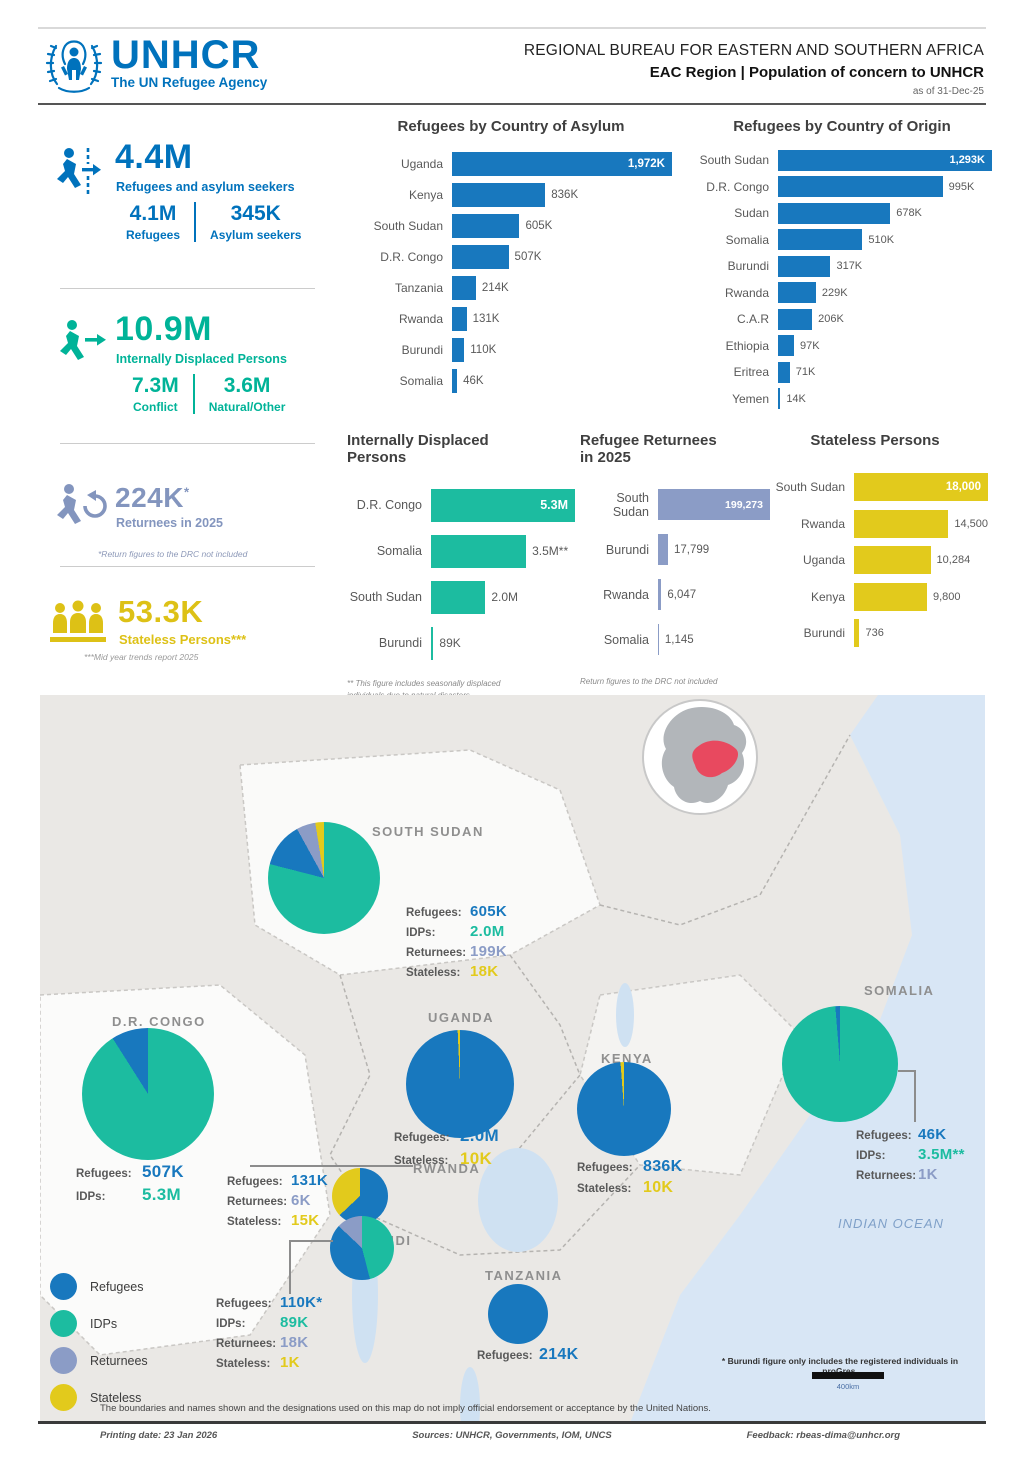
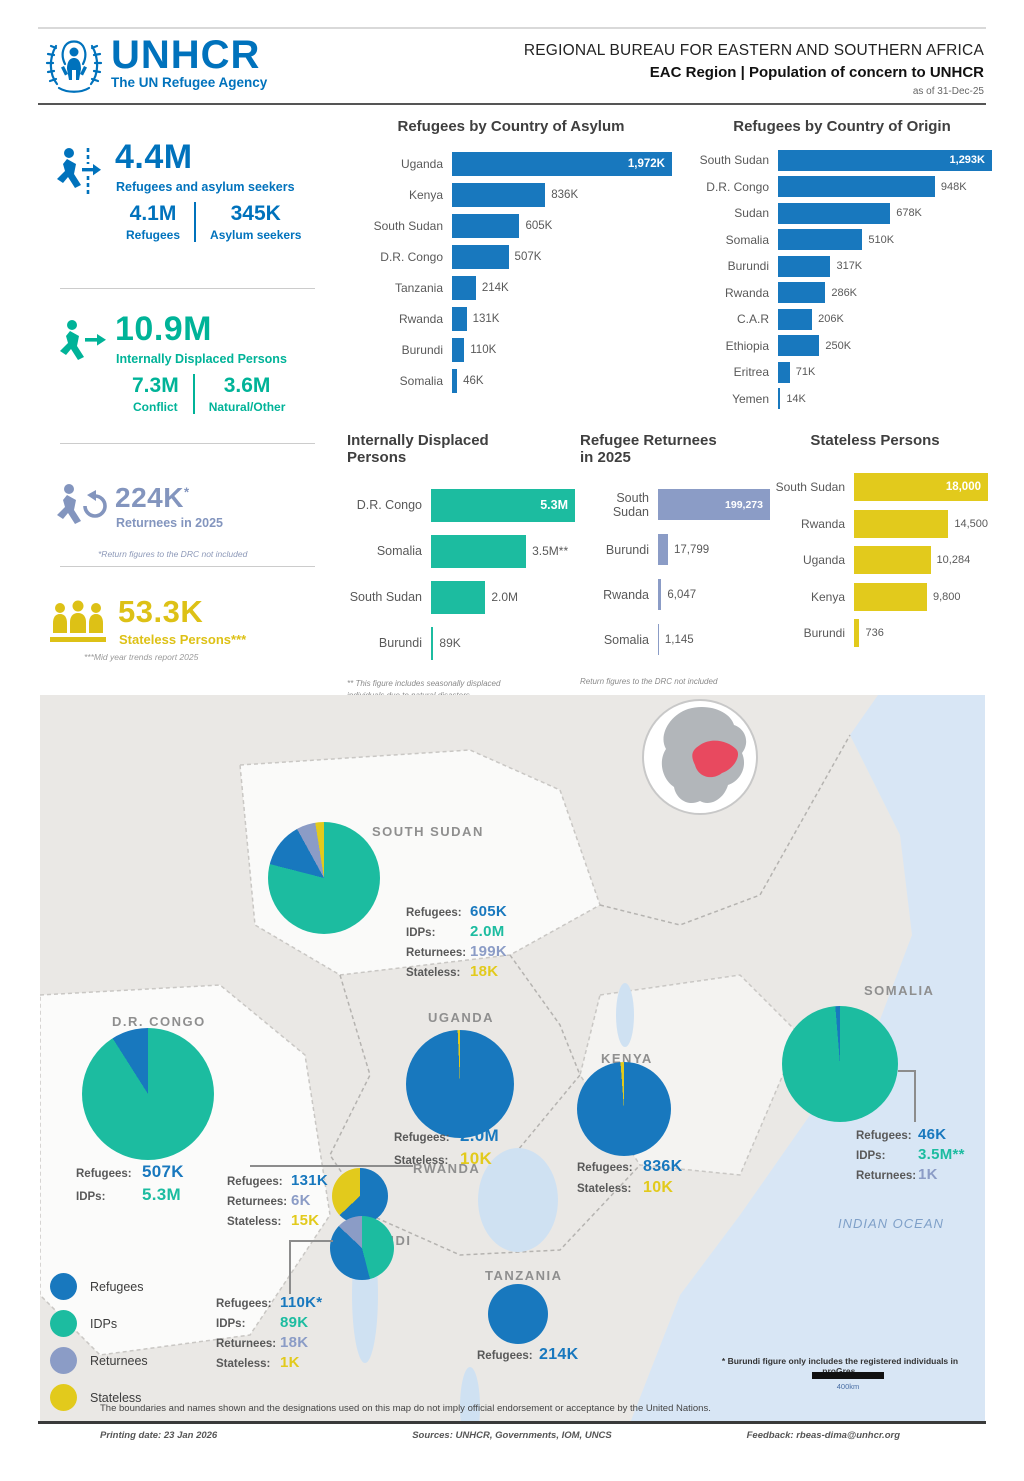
Refugees by Country of Origin/D.R. Congo: 995K -> 948K
Refugees by Country of Origin/Rwanda: 229K -> 286K
Refugees by Country of Origin/Ethiopia: 97K -> 250K
